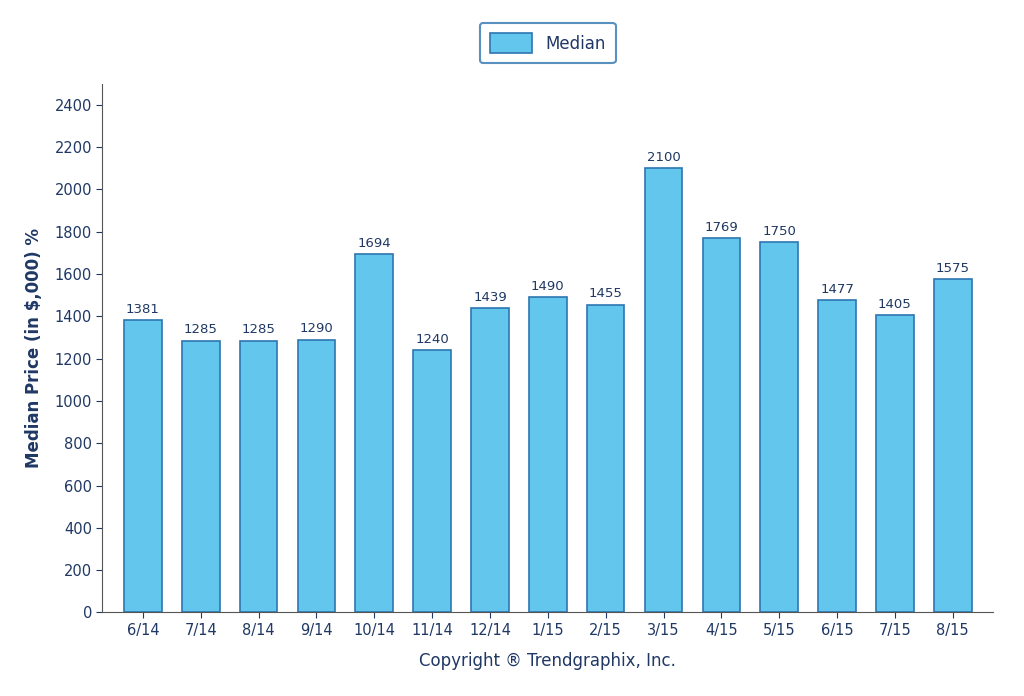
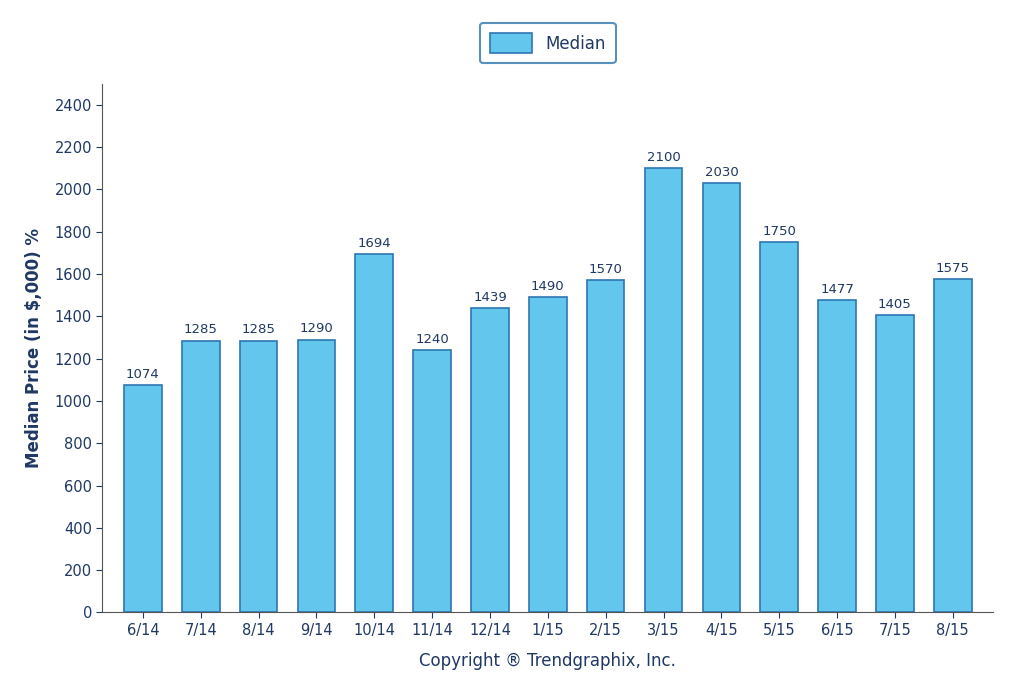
6/14: 1381 -> 1074
2/15: 1455 -> 1570
4/15: 1769 -> 2030
